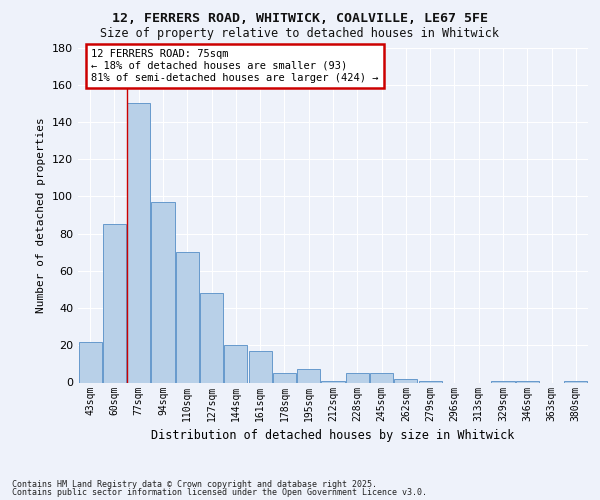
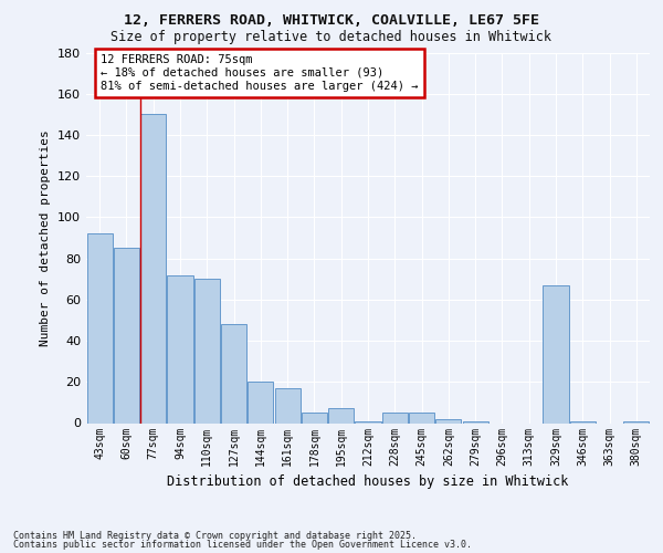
43sqm: 22 -> 92
94sqm: 97 -> 72
329sqm: 1 -> 67
